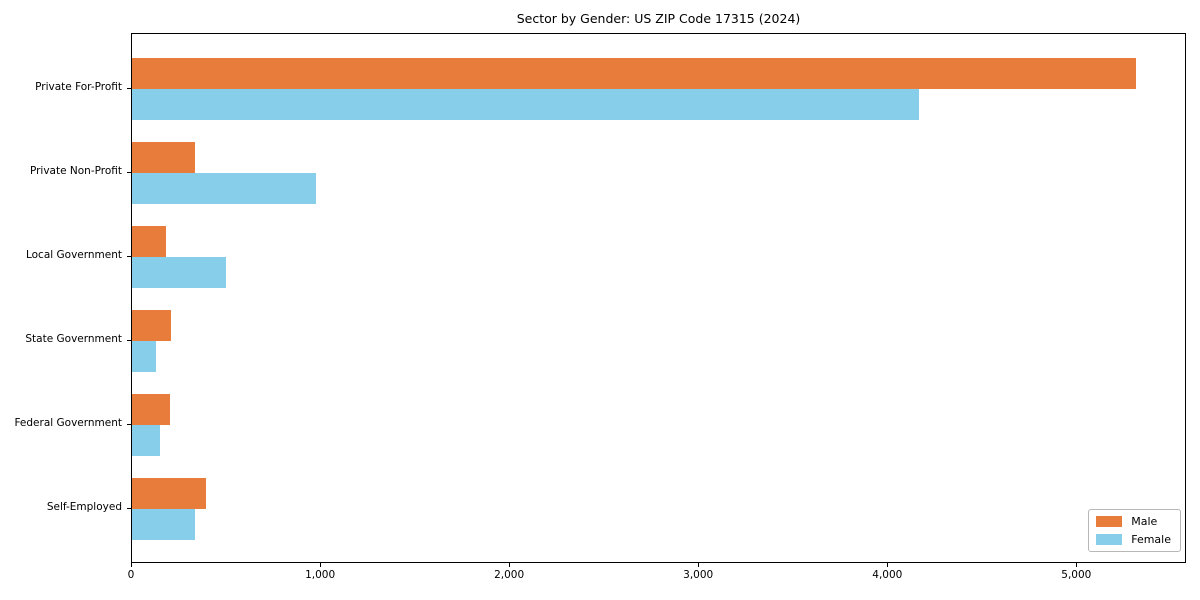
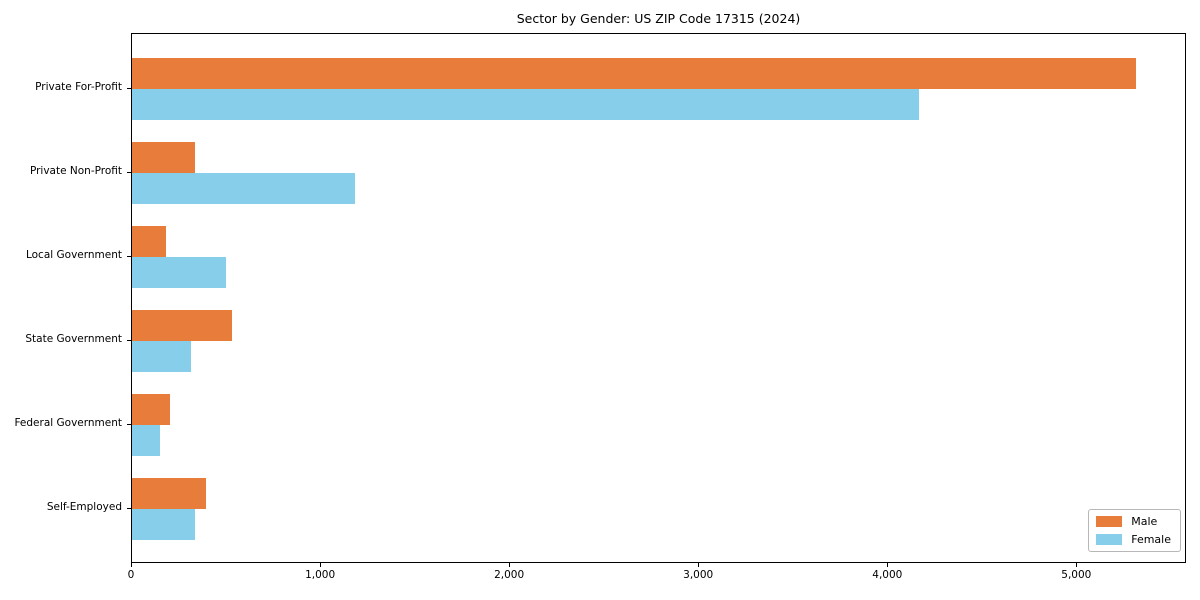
Female/Private Non-Profit: 980 -> 1180
Male/State Government: 200 -> 530
Female/State Government: 120 -> 310
